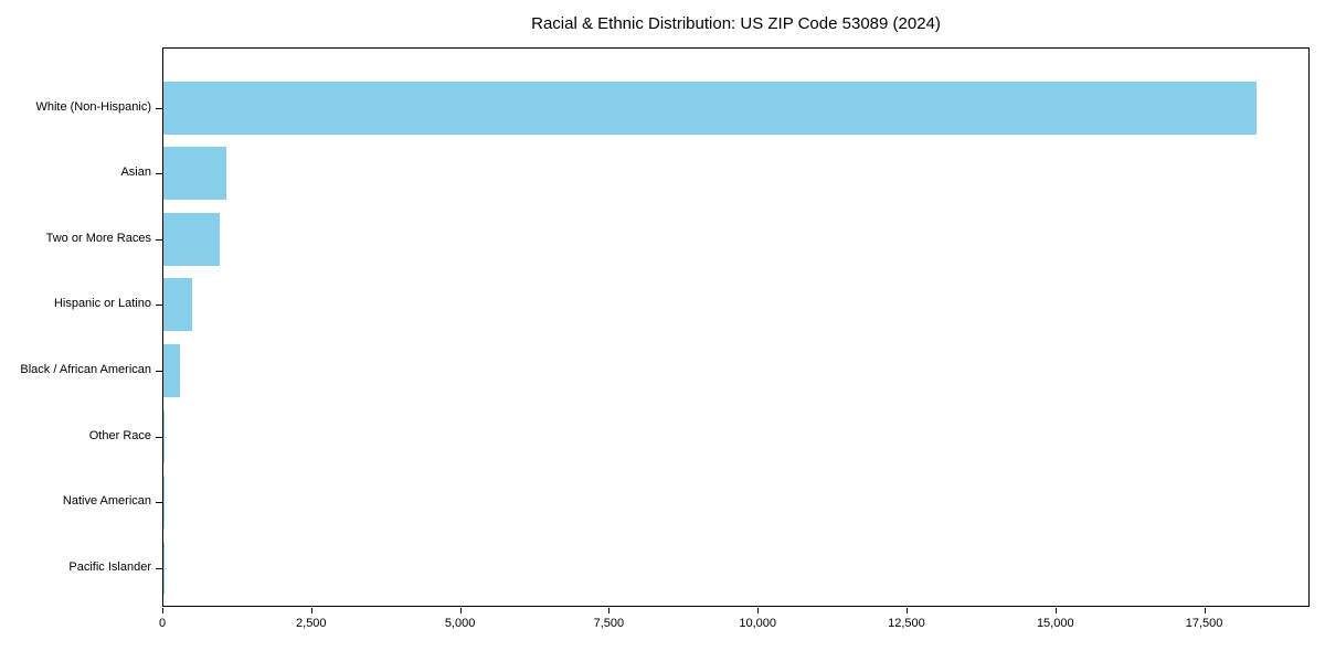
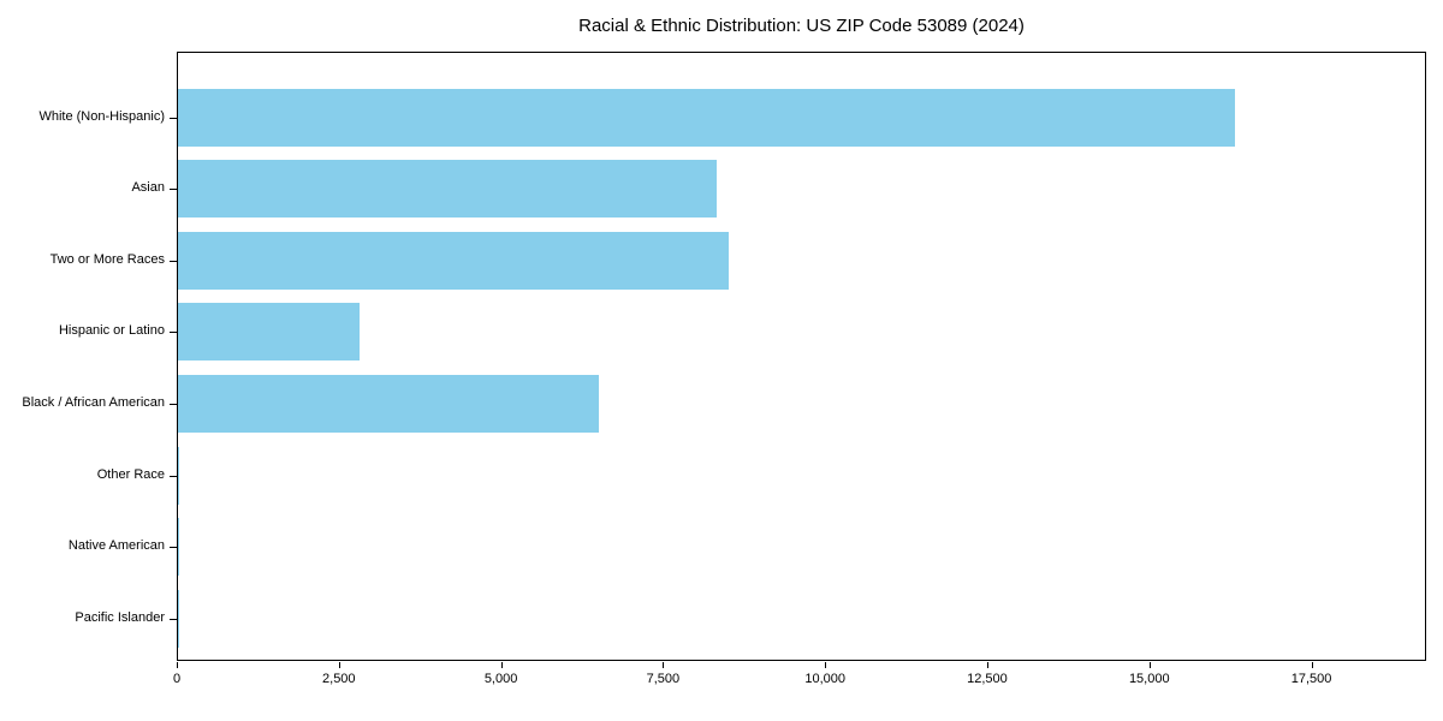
White (Non-Hispanic): 18400 -> 16300
Asian: 1100 -> 8300
Two or More Races: 900 -> 8500
Hispanic or Latino: 500 -> 2800
Black / African American: 300 -> 6500
